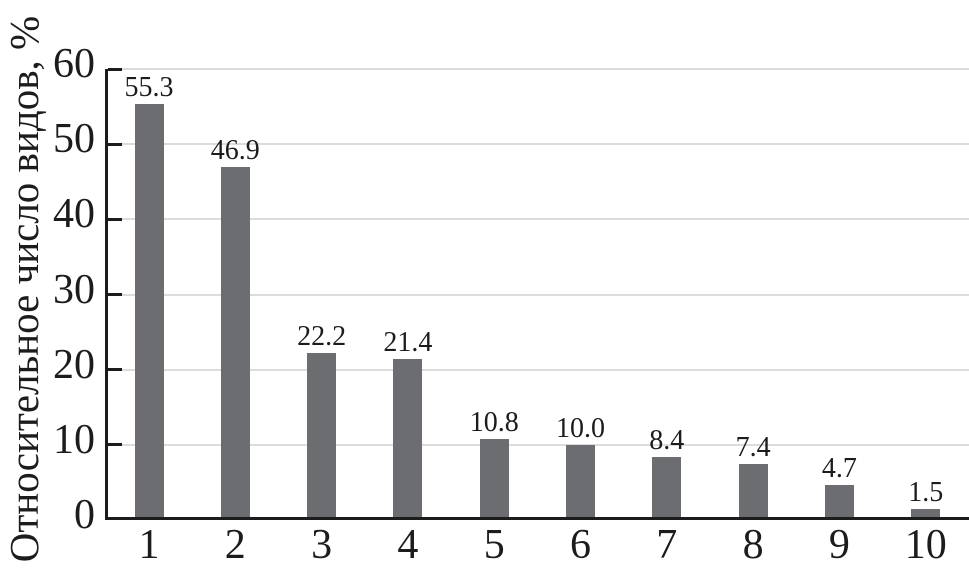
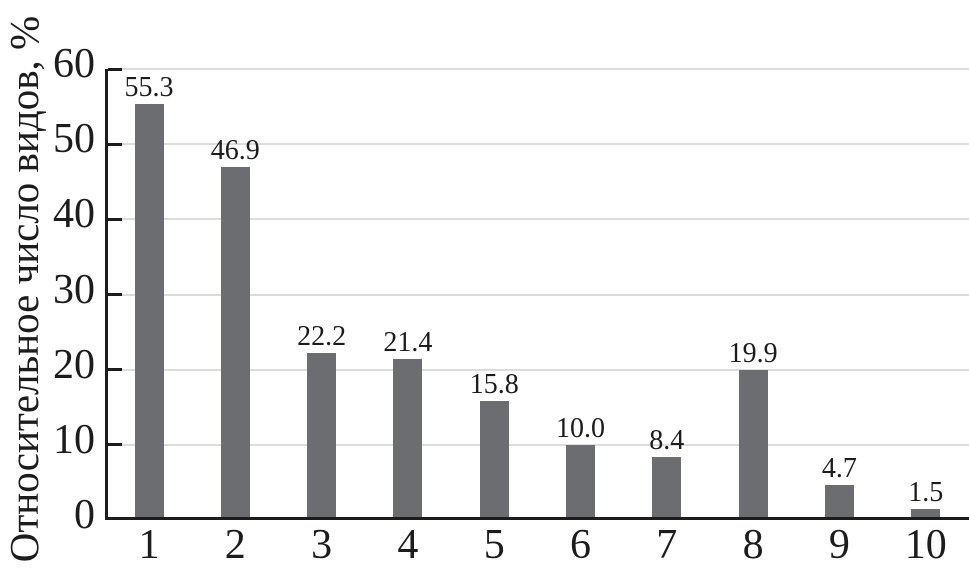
5: 10.8 -> 15.8
8: 7.4 -> 19.9
